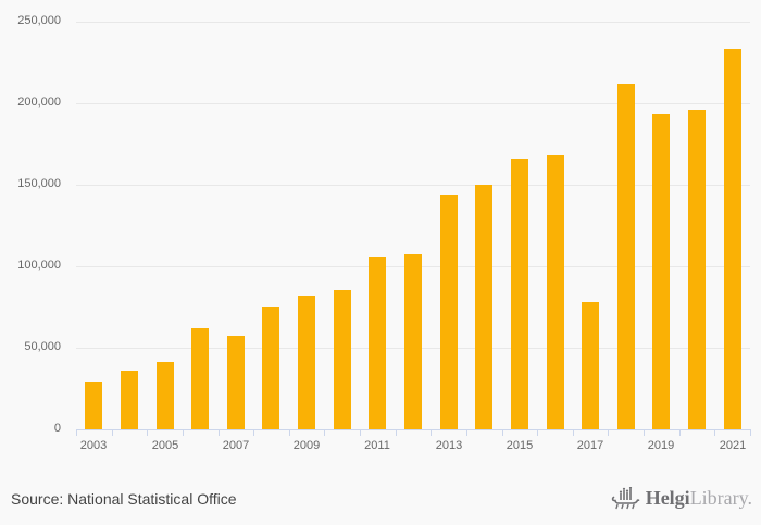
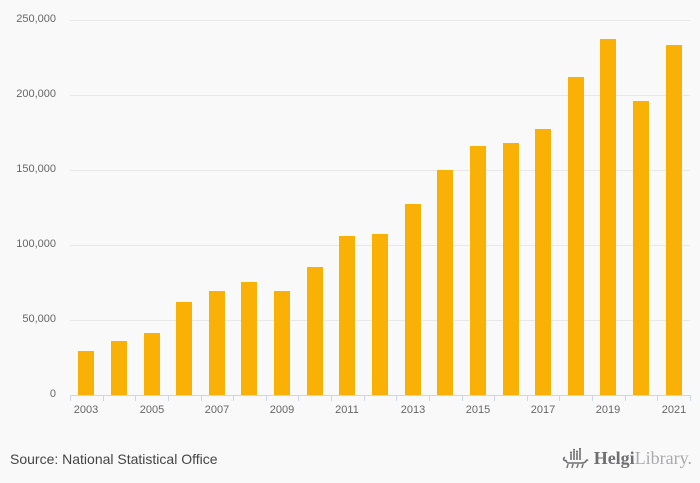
2007: 57000 -> 69000
2009: 82000 -> 69000
2013: 144000 -> 127000
2017: 78000 -> 177000
2019: 193000 -> 237000
